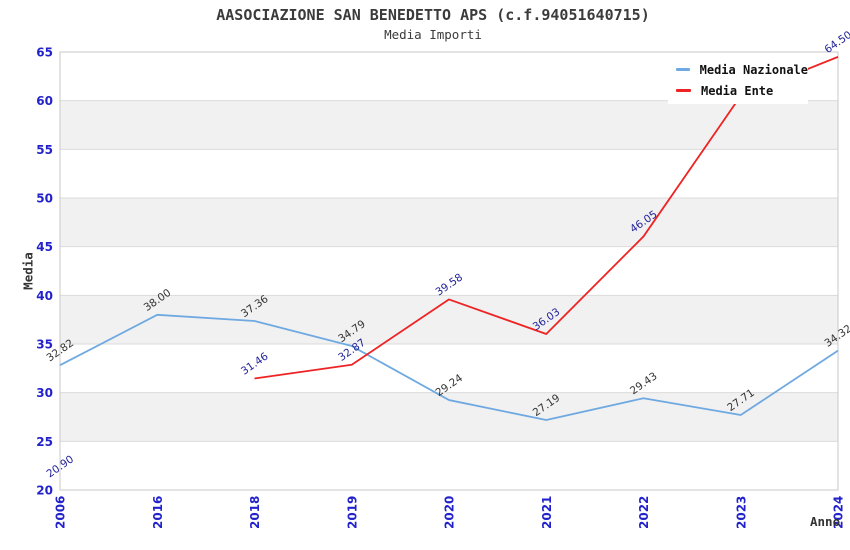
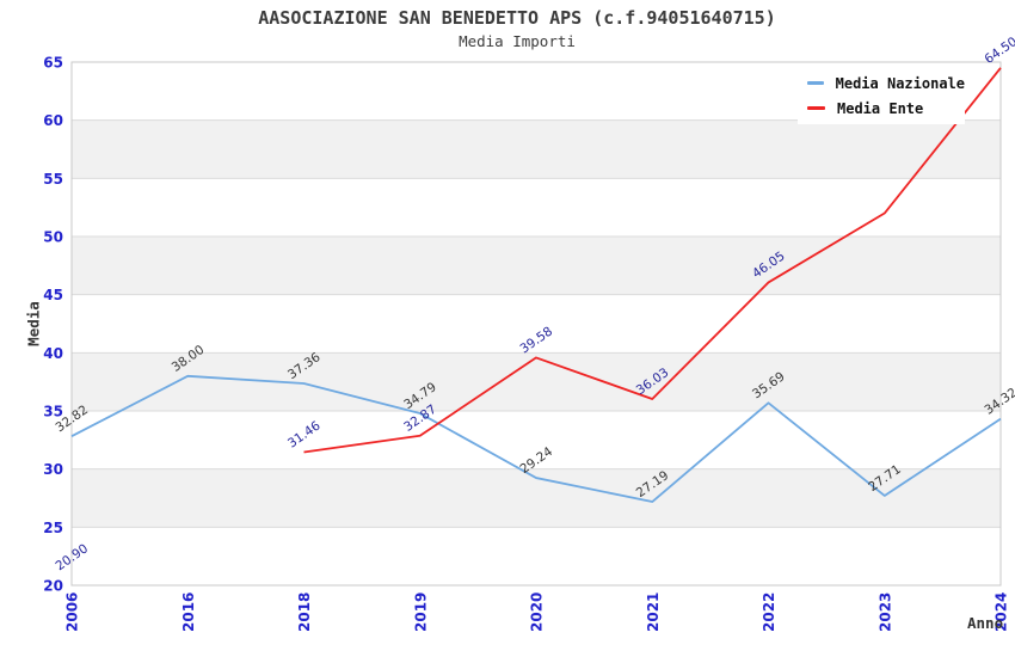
Media Nazionale/2022: 29.43 -> 35.69
Media Ente/2023: 60 -> 52
